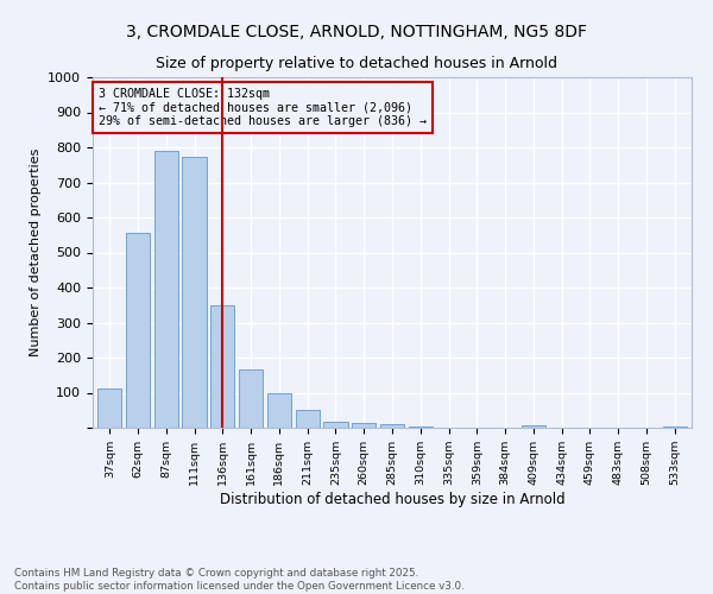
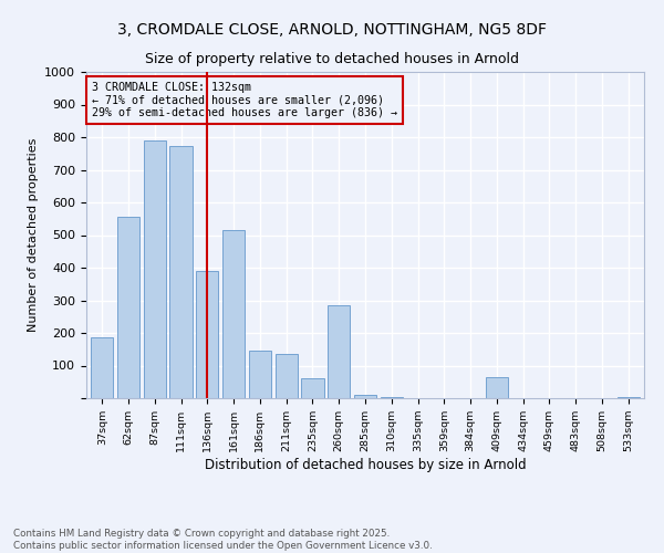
37sqm: 113 -> 185
136sqm: 348 -> 390
161sqm: 165 -> 515
186sqm: 97 -> 145
211sqm: 52 -> 135
235sqm: 18 -> 60
260sqm: 13 -> 285
409sqm: 6 -> 65
